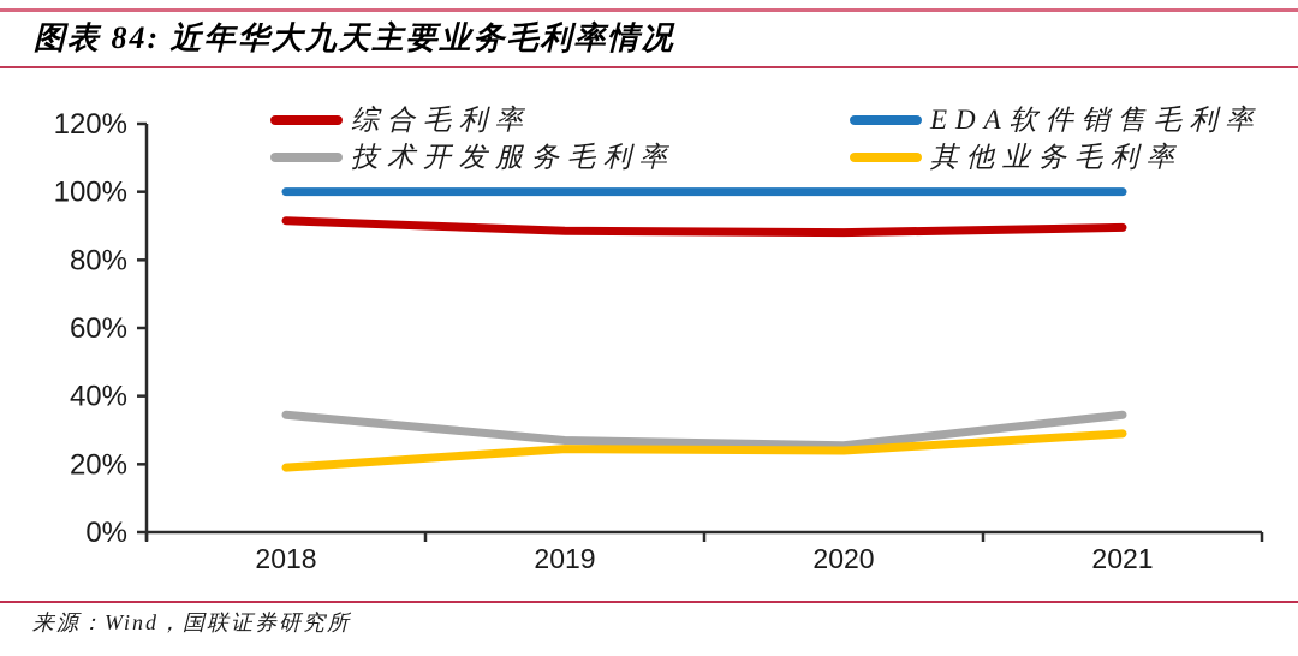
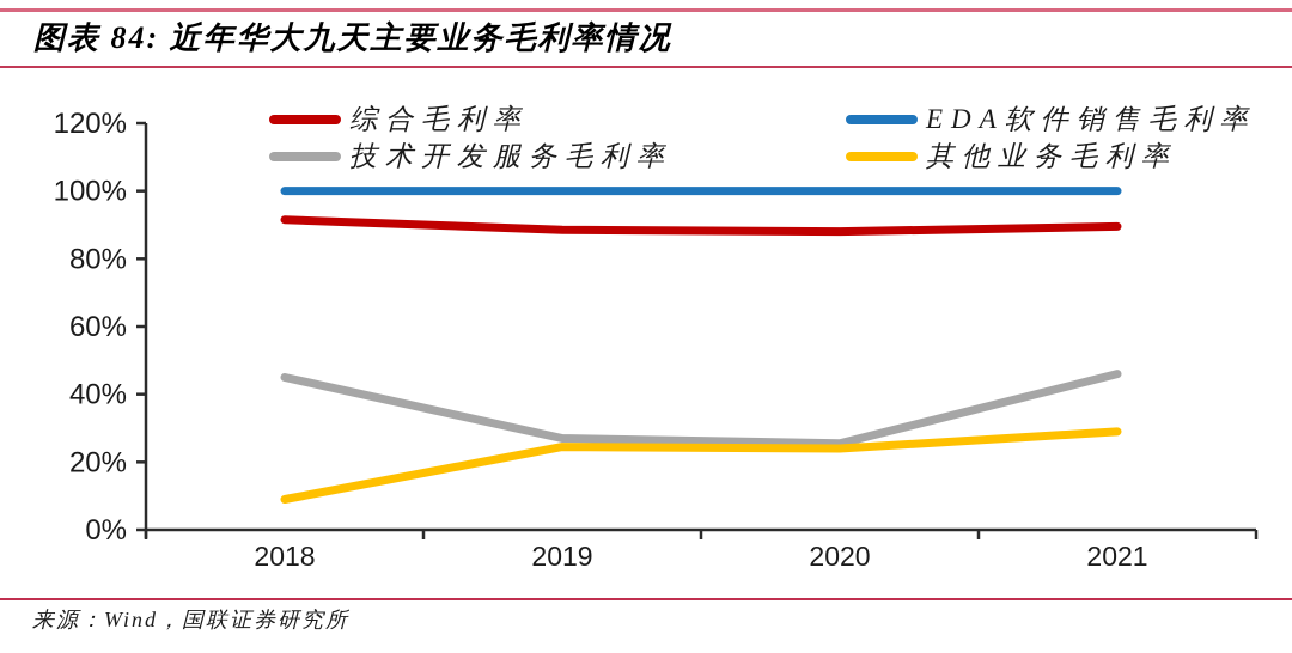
技术开发服务毛利率/2018: 34% -> 45%
其他业务毛利率/2018: 19% -> 9%
技术开发服务毛利率/2021: 34% -> 46%
